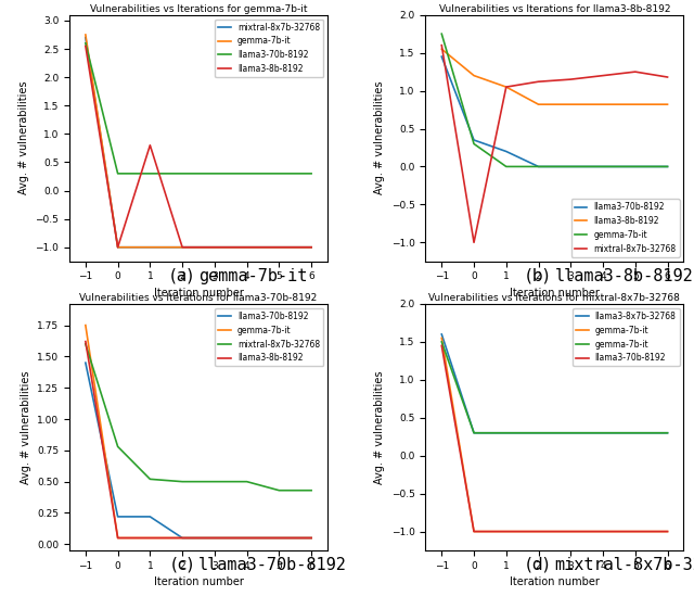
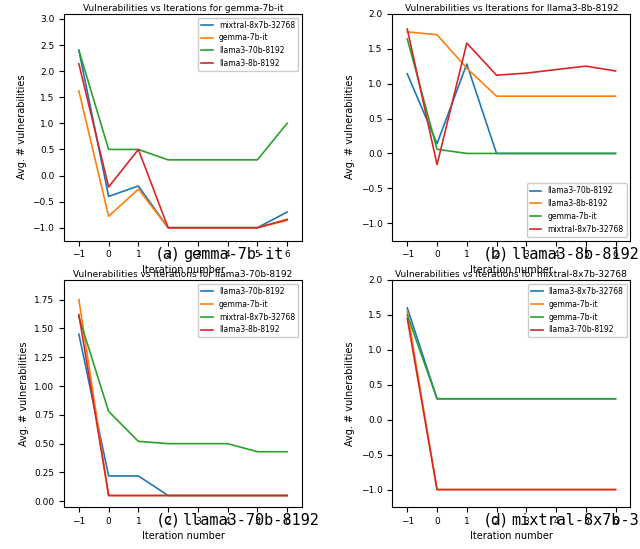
Vulnerabilities vs Iterations for gemma-7b-it/mixtral-8x7b-32768/−1: 2.7 -> 2.4
Vulnerabilities vs Iterations for gemma-7b-it/gemma-7b-it/−1: 2.75 -> 1.62
Vulnerabilities vs Iterations for gemma-7b-it/llama3-70b-8192/−1: 2.6 -> 2.4
Vulnerabilities vs Iterations for gemma-7b-it/llama3-8b-8192/−1: 2.55 -> 2.14
Vulnerabilities vs Iterations for gemma-7b-it/mixtral-8x7b-32768/0: -1.0 -> -0.4
Vulnerabilities vs Iterations for gemma-7b-it/gemma-7b-it/0: -1.00 -> -0.78
Vulnerabilities vs Iterations for gemma-7b-it/llama3-70b-8192/0: 0.3 -> 0.5
Vulnerabilities vs Iterations for gemma-7b-it/llama3-8b-8192/0: -1.00 -> -0.22
Vulnerabilities vs Iterations for gemma-7b-it/mixtral-8x7b-32768/1: -1.0 -> -0.2
Vulnerabilities vs Iterations for gemma-7b-it/gemma-7b-it/1: -1.00 -> -0.26
Vulnerabilities vs Iterations for gemma-7b-it/llama3-70b-8192/1: 0.3 -> 0.5
Vulnerabilities vs Iterations for gemma-7b-it/llama3-8b-8192/1: 0.80 -> 0.50
Vulnerabilities vs Iterations for gemma-7b-it/mixtral-8x7b-32768/6: -1.0 -> -0.7
Vulnerabilities vs Iterations for gemma-7b-it/gemma-7b-it/6: -1.00 -> -0.86
Vulnerabilities vs Iterations for gemma-7b-it/llama3-70b-8192/6: 0.3 -> 1.0
Vulnerabilities vs Iterations for gemma-7b-it/llama3-8b-8192/6: -1.00 -> -0.84
Vulnerabilities vs Iterations for llama3-8b-8192/llama3-70b-8192/−1: 1.45 -> 1.14
Vulnerabilities vs Iterations for llama3-8b-8192/llama3-8b-8192/−1: 1.55 -> 1.74
Vulnerabilities vs Iterations for llama3-8b-8192/gemma-7b-it/−1: 1.75 -> 1.64
Vulnerabilities vs Iterations for llama3-8b-8192/mixtral-8x7b-32768/−1: 1.60 -> 1.78
Vulnerabilities vs Iterations for llama3-8b-8192/llama3-70b-8192/0: 0.35 -> 0.14
Vulnerabilities vs Iterations for llama3-8b-8192/llama3-8b-8192/0: 1.20 -> 1.70
Vulnerabilities vs Iterations for llama3-8b-8192/gemma-7b-it/0: 0.30 -> 0.06
Vulnerabilities vs Iterations for llama3-8b-8192/mixtral-8x7b-32768/0: -1.00 -> -0.16
Vulnerabilities vs Iterations for llama3-8b-8192/llama3-70b-8192/1: 0.20 -> 1.28
Vulnerabilities vs Iterations for llama3-8b-8192/llama3-8b-8192/1: 1.05 -> 1.22
Vulnerabilities vs Iterations for llama3-8b-8192/mixtral-8x7b-32768/1: 1.05 -> 1.58
